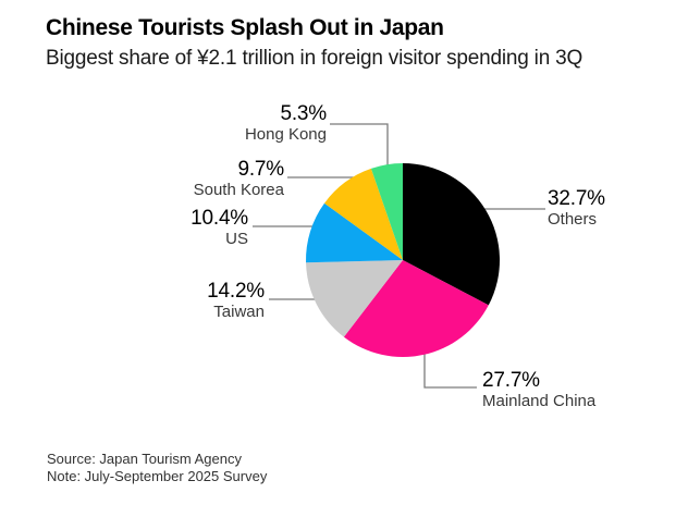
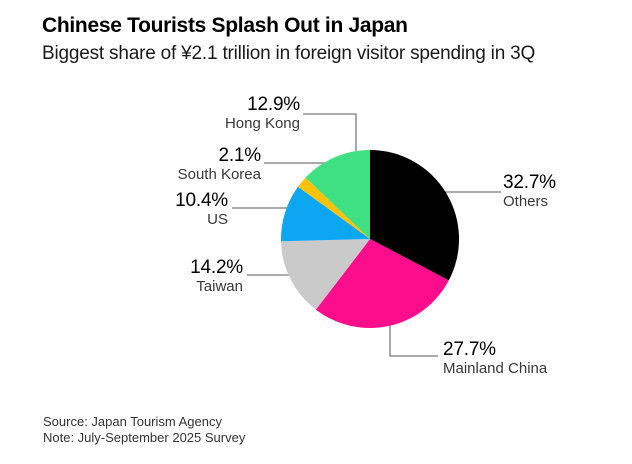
South Korea: 9.7% -> 2.1%
Hong Kong: 5.3% -> 12.9%
